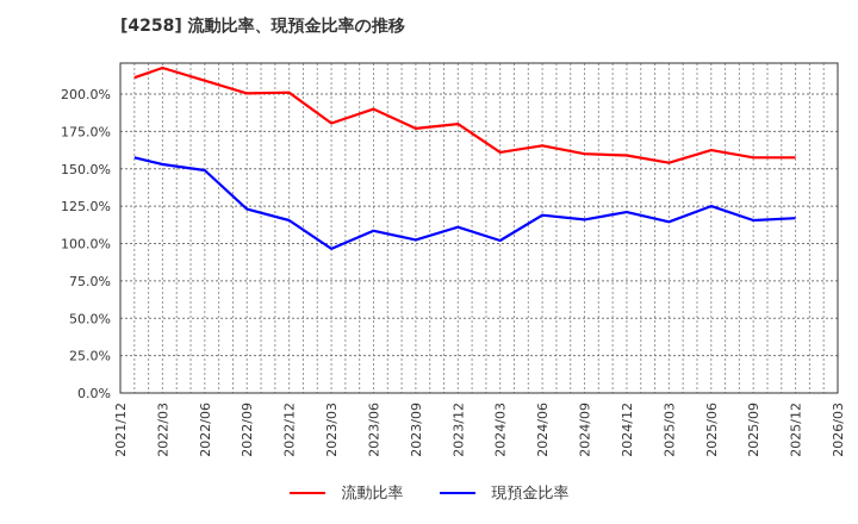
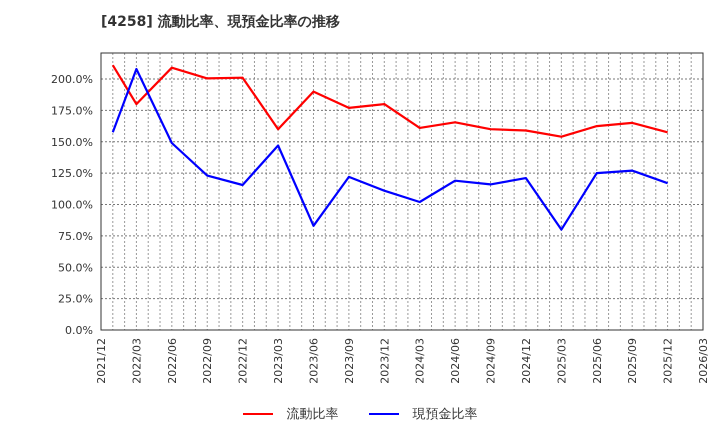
流動比率/2022/03: 218% -> 180%
現預金比率/2022/03: 153% -> 208%
流動比率/2023/03: 180% -> 160%
現預金比率/2023/03: 96% -> 147%
現預金比率/2023/06: 108% -> 83%
現預金比率/2023/09: 102% -> 122%
現預金比率/2025/03: 114% -> 80%
流動比率/2025/09: 158% -> 165%
現預金比率/2025/09: 116% -> 127%
